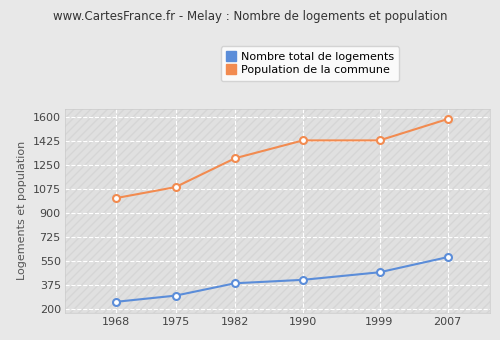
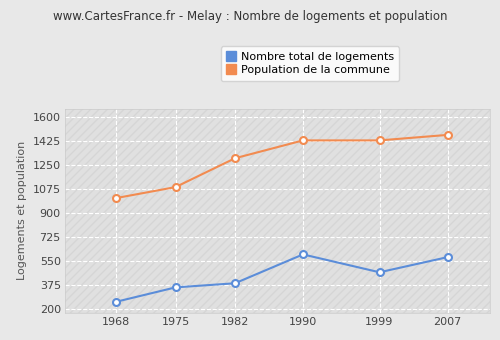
Nombre total de logements/1975: 300 -> 360
Nombre total de logements/1990: 420 -> 600
Population de la commune/2007: 1580 -> 1470
